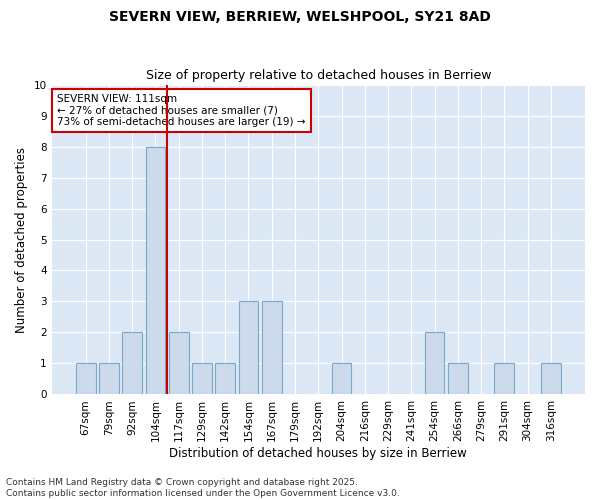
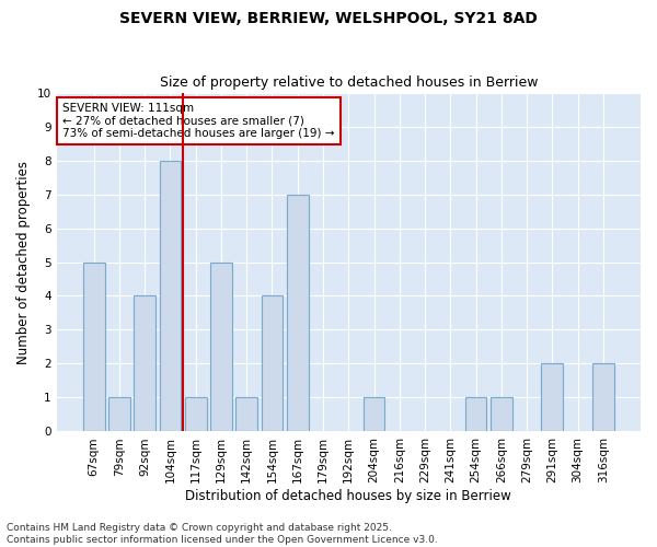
67sqm: 1 -> 5
92sqm: 2 -> 4
117sqm: 2 -> 1
129sqm: 1 -> 5
154sqm: 3 -> 4
167sqm: 3 -> 7
254sqm: 2 -> 1
291sqm: 1 -> 2
316sqm: 1 -> 2
